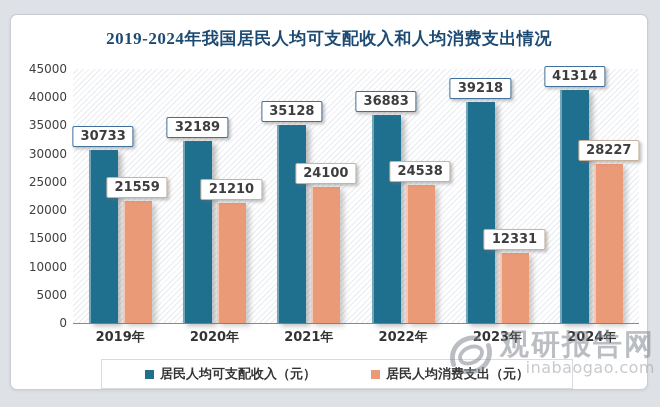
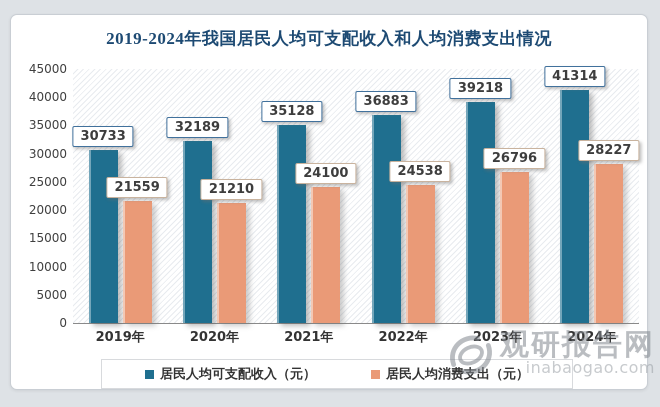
居民人均消费支出（元）/2023年: 12331 -> 26796
